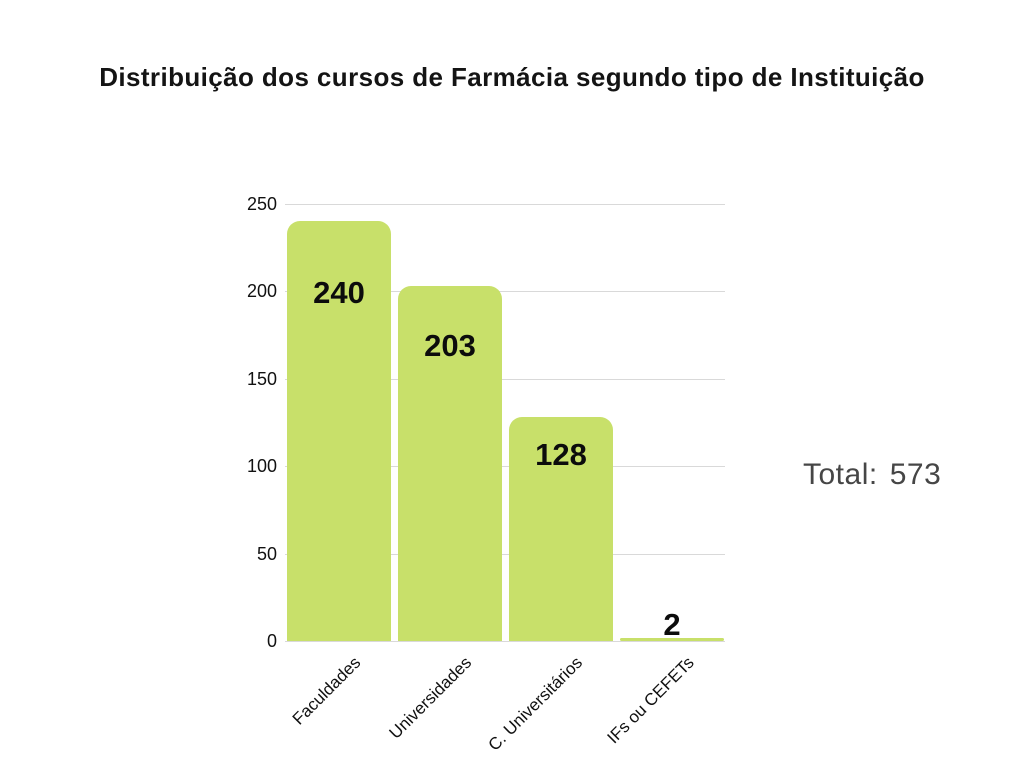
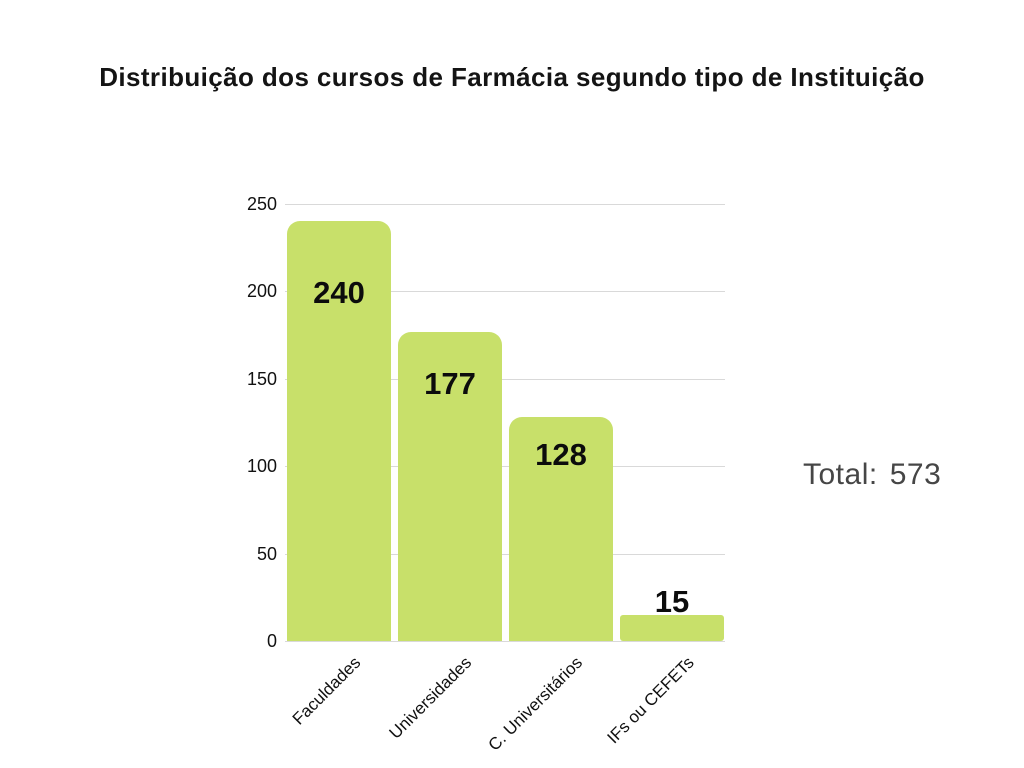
Universidades: 203 -> 177
IFs ou CEFETs: 2 -> 15
